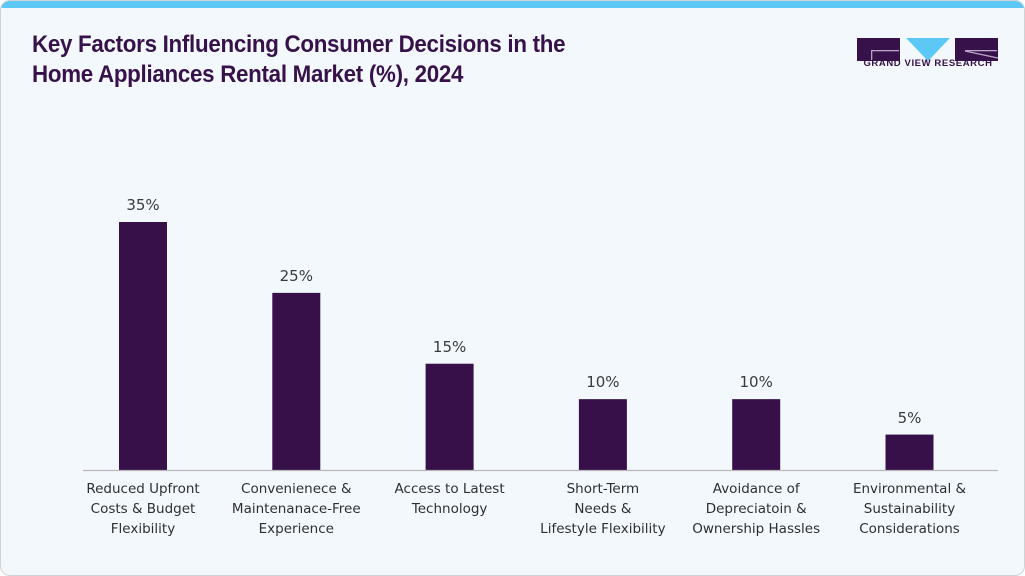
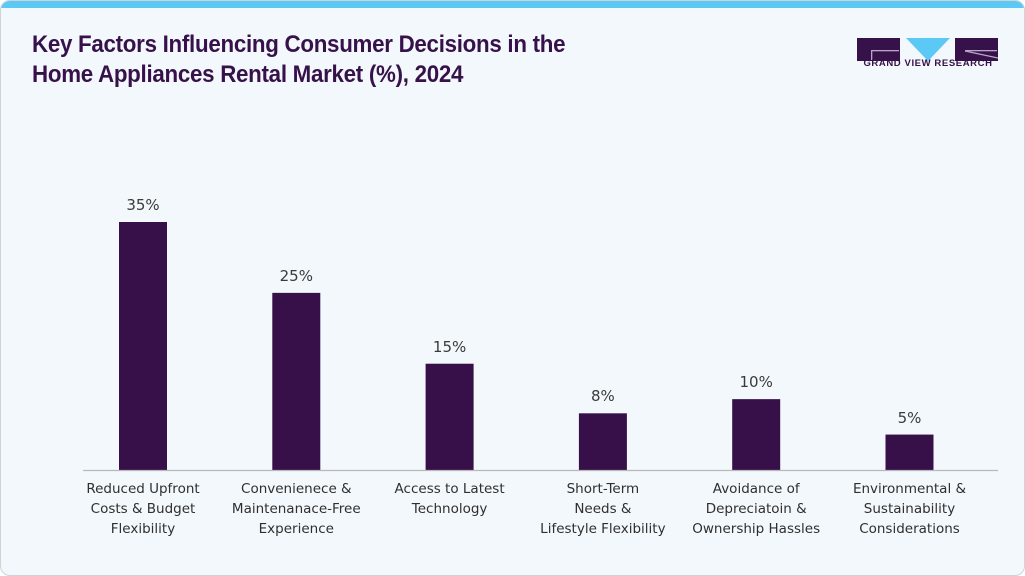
Short-Term Needs & Lifestyle Flexibility: 10% -> 8%
